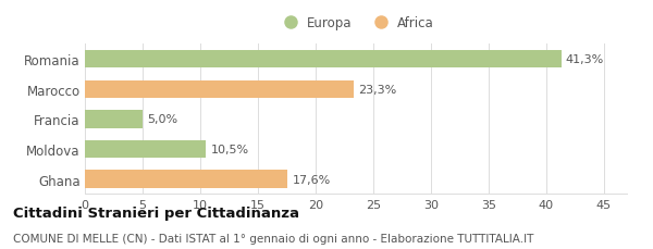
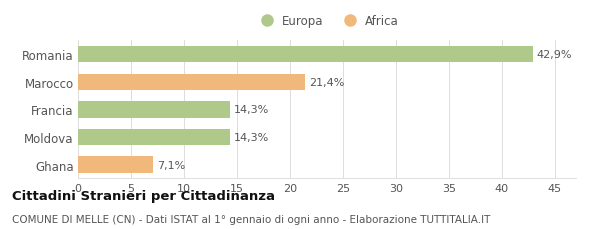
Romania: 41,3% -> 42,9%
Marocco: 23,3% -> 21,4%
Francia: 5,0% -> 14,3%
Moldova: 10,5% -> 14,3%
Ghana: 17,6% -> 7,1%
